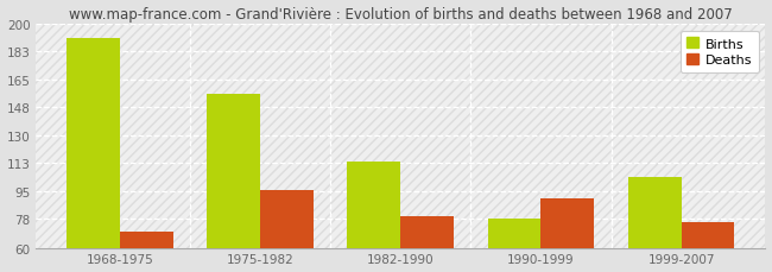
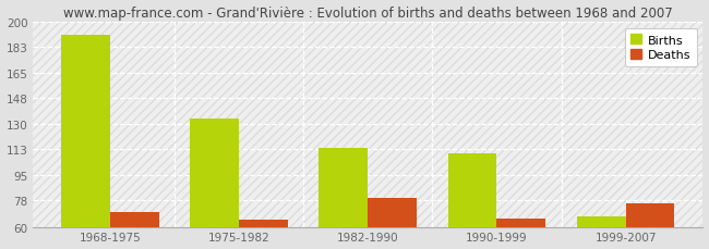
Births/1975-1982: 156 -> 134
Deaths/1975-1982: 96 -> 65
Births/1990-1999: 78 -> 110
Deaths/1990-1999: 91 -> 66
Births/1999-2007: 104 -> 67
